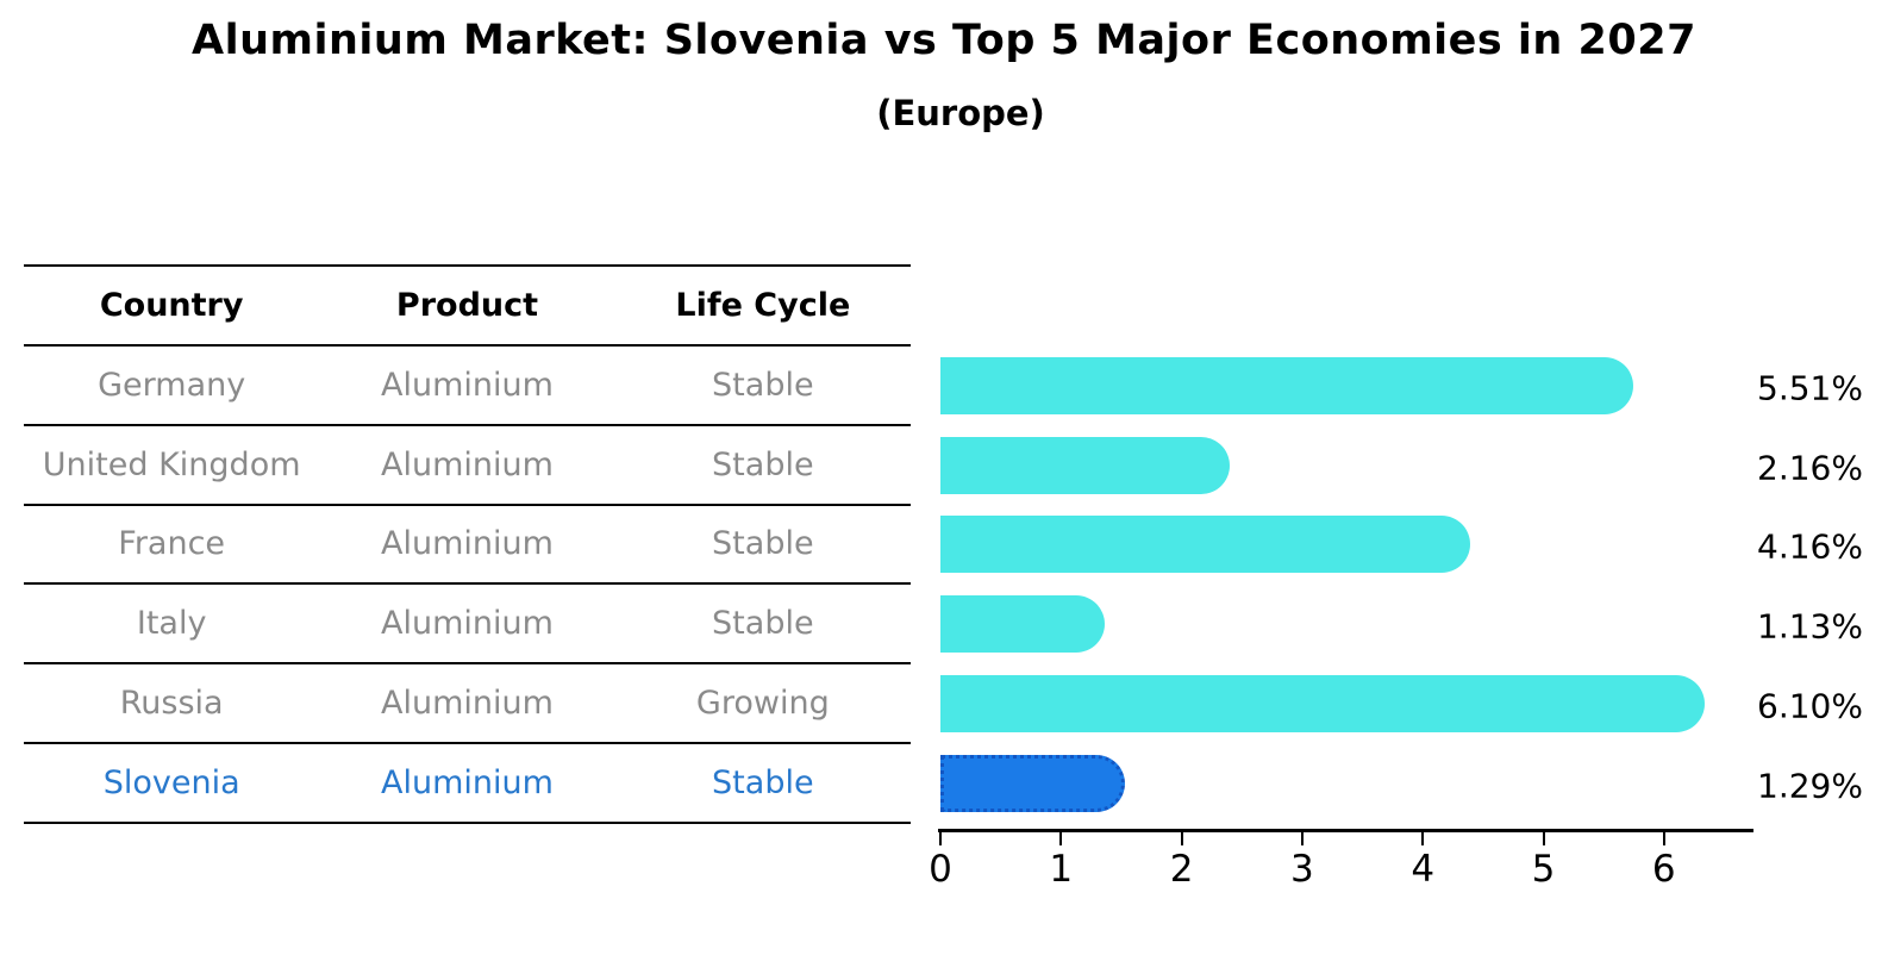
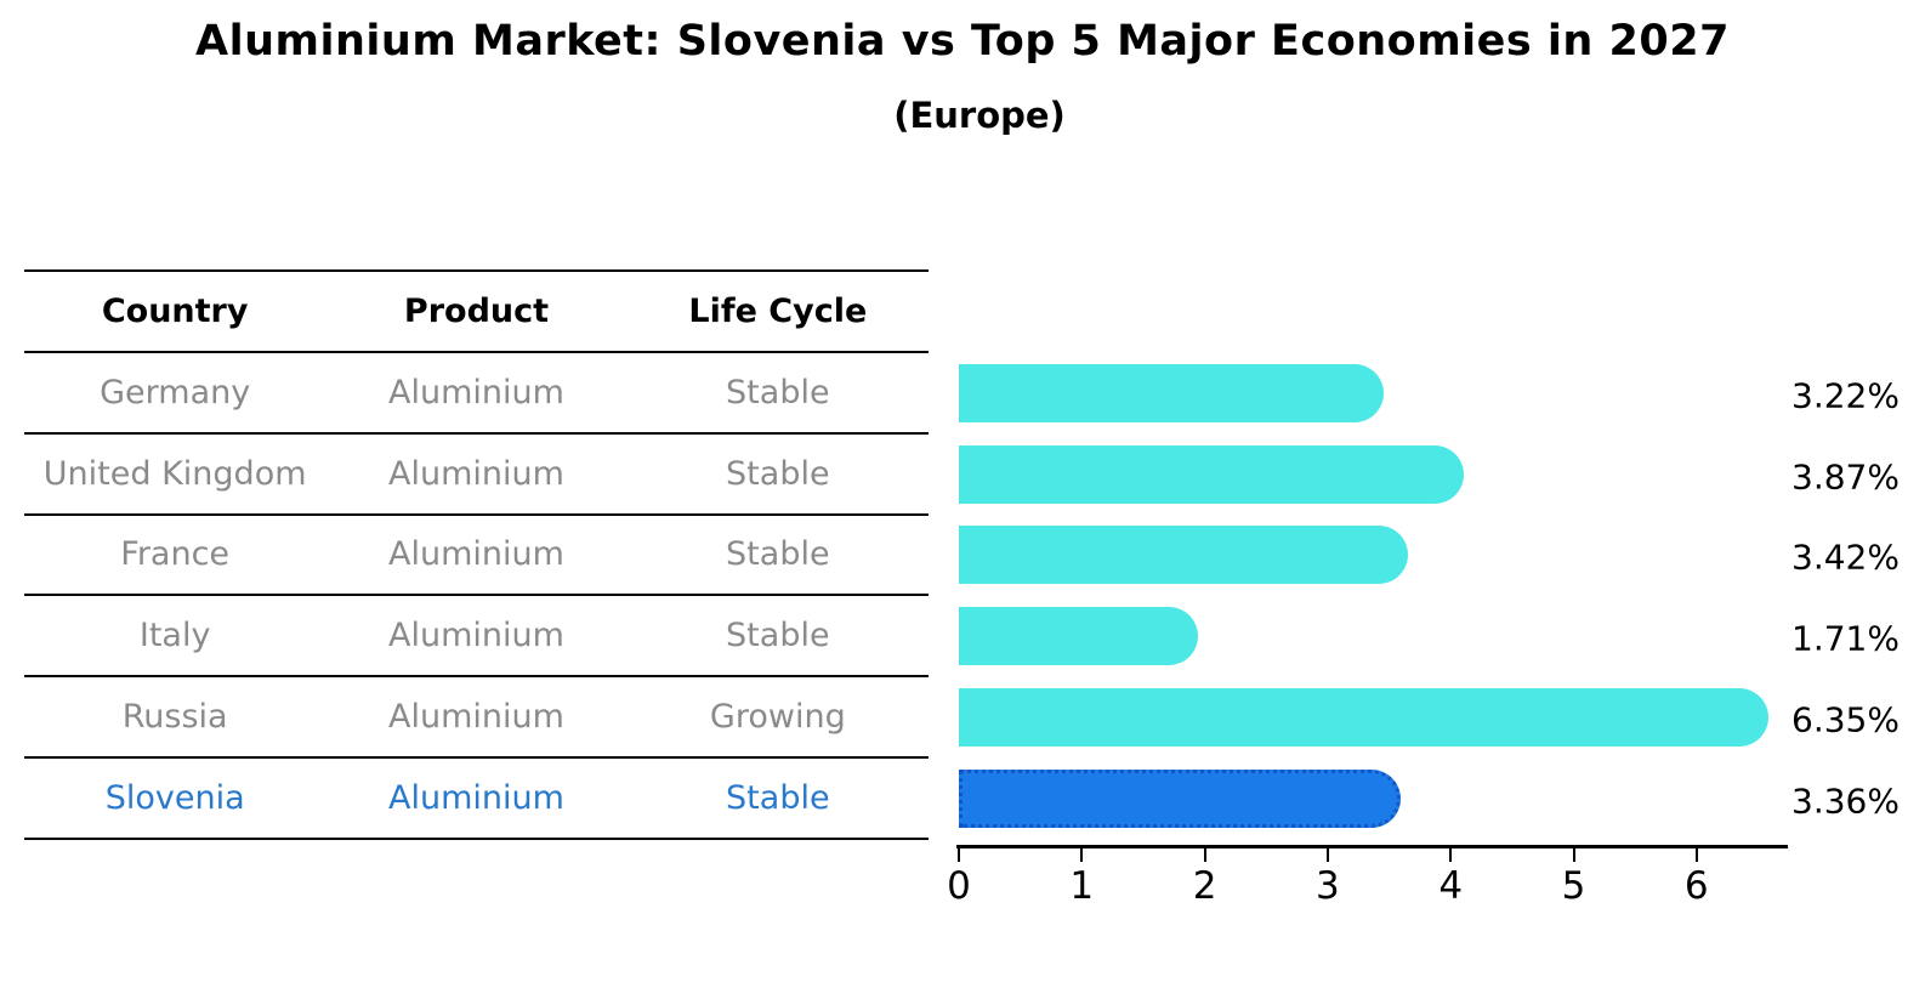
Germany: 5.51% -> 3.22%
United Kingdom: 2.16% -> 3.87%
France: 4.16% -> 3.42%
Italy: 1.13% -> 1.71%
Russia: 6.10% -> 6.35%
Slovenia: 1.29% -> 3.36%
